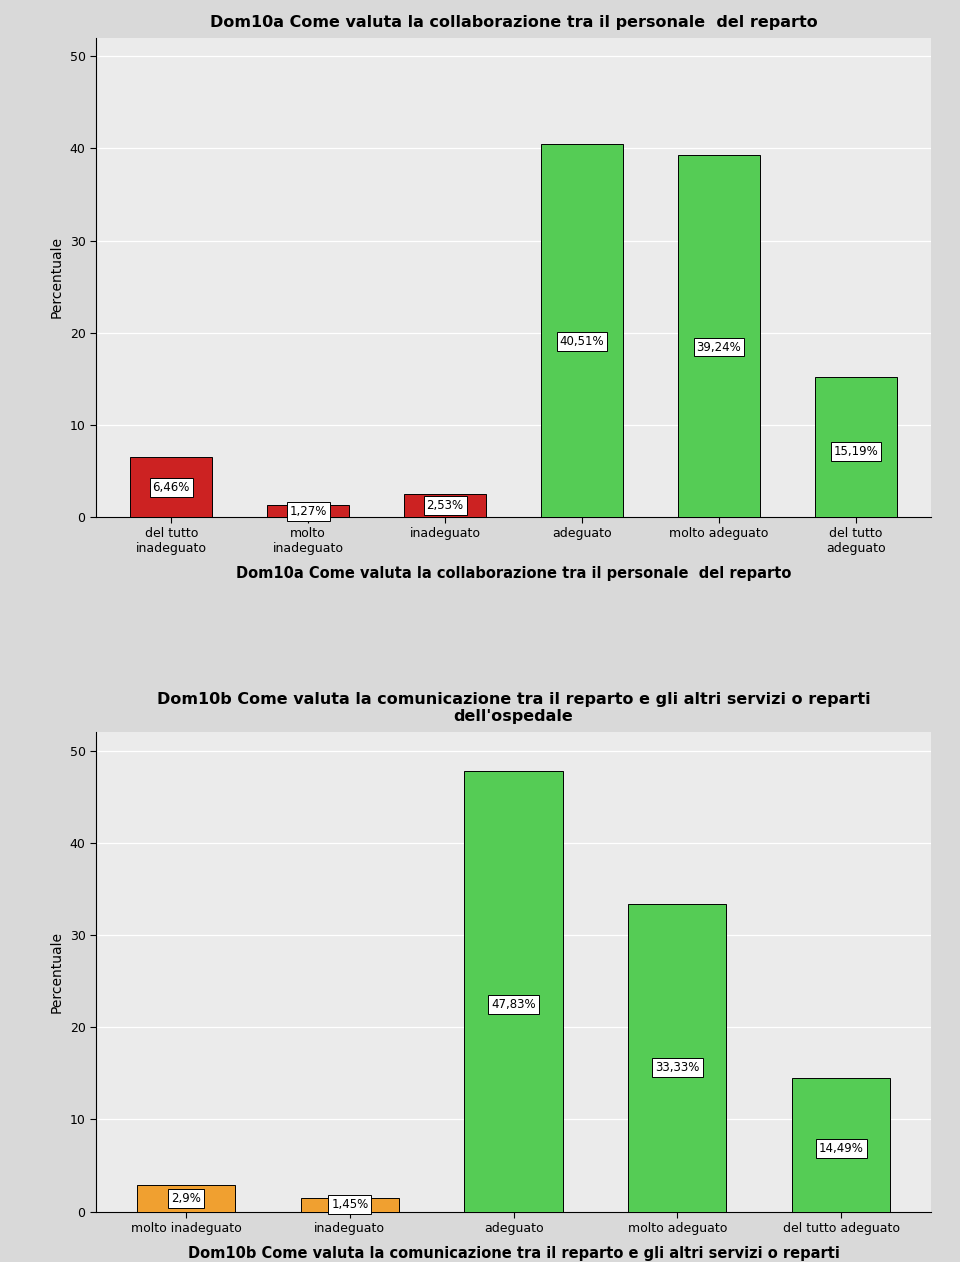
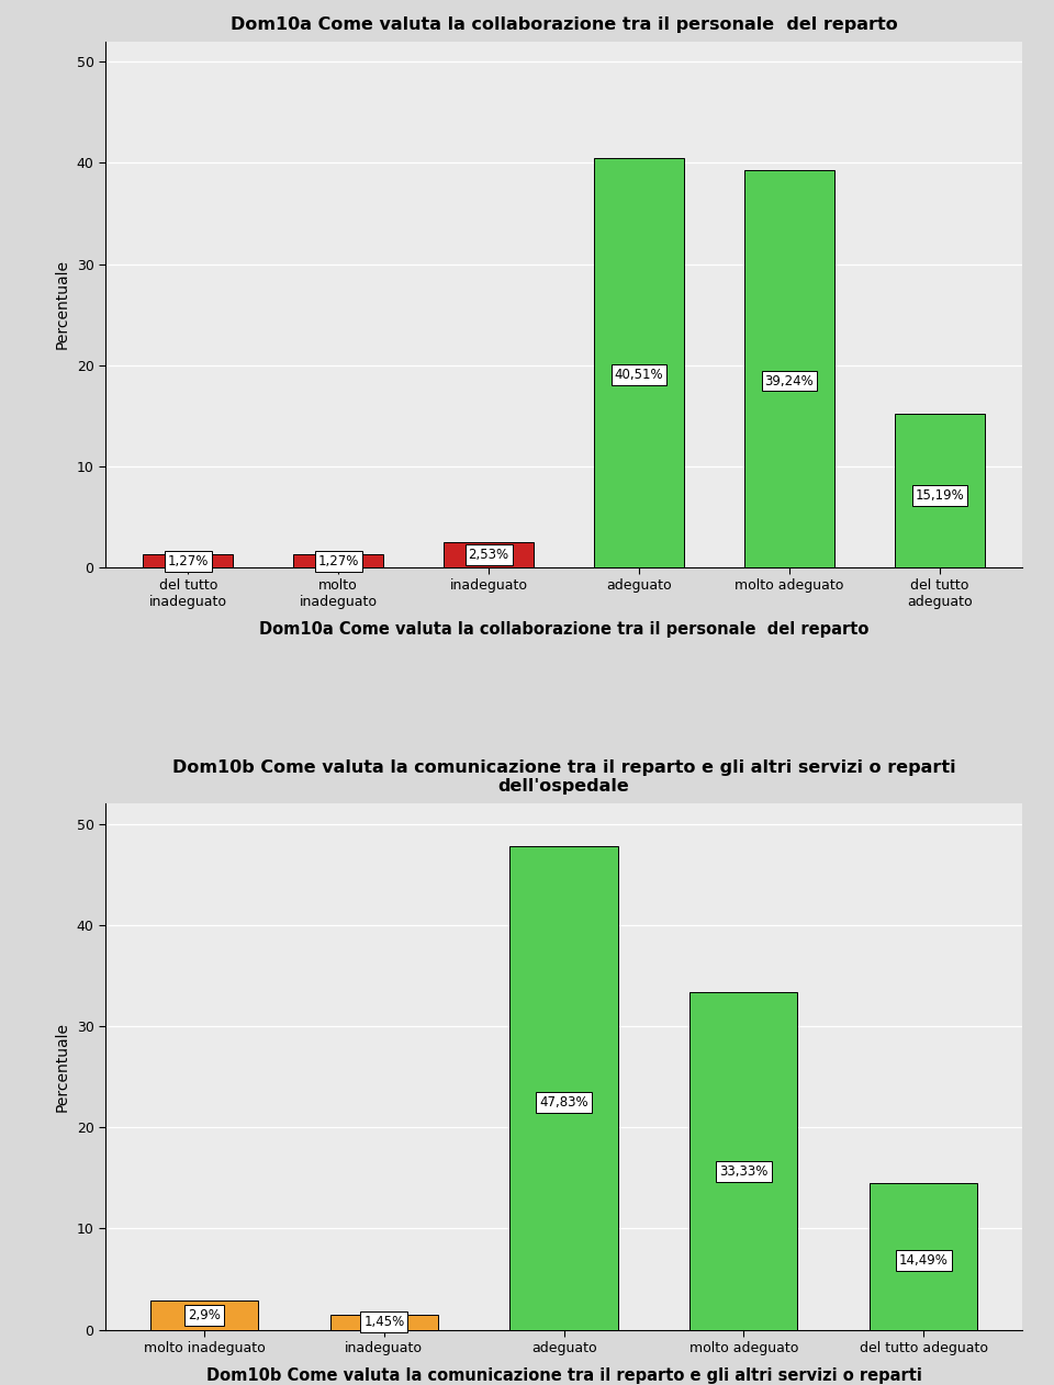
del tutto inadeguato: 6,46% -> 1,27%
